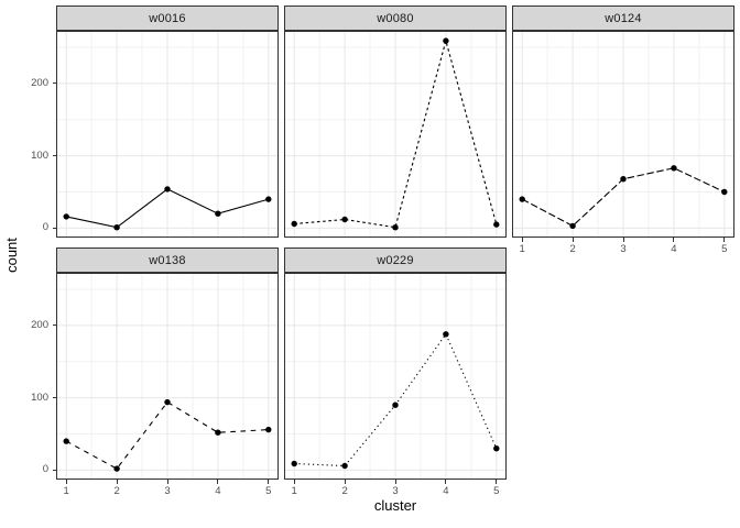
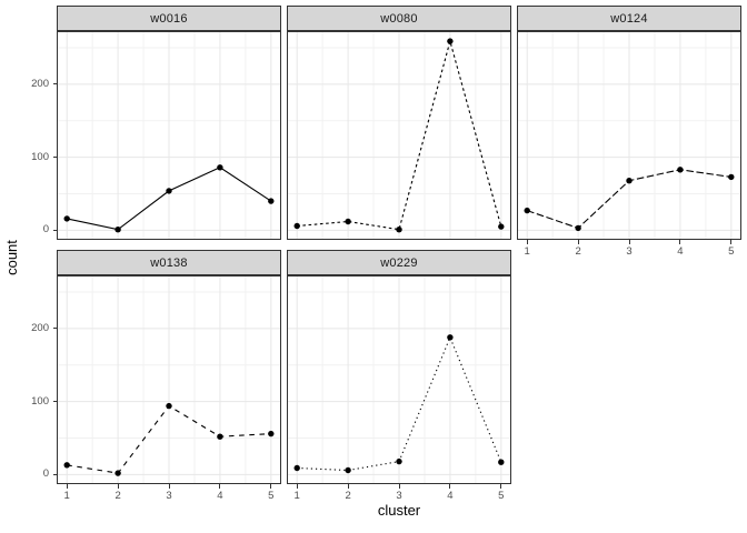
w0124/1: 40 -> 30
w0138/1: 40 -> 10
w0229/3: 90 -> 20
w0016/4: 20 -> 90
w0124/5: 50 -> 70
w0229/5: 30 -> 20
